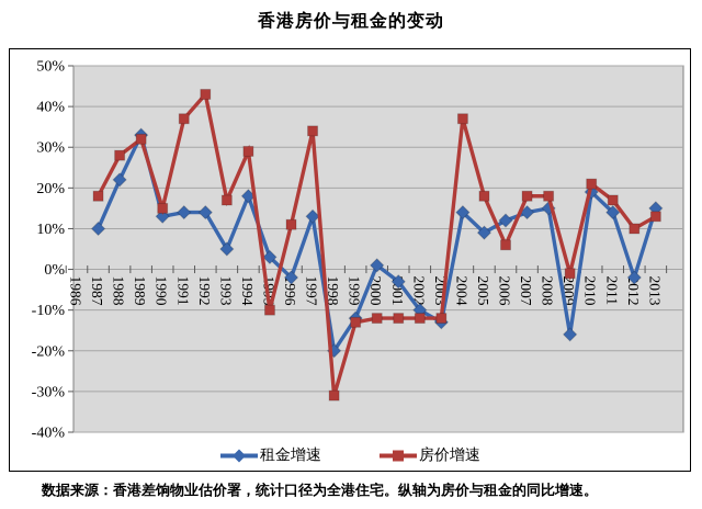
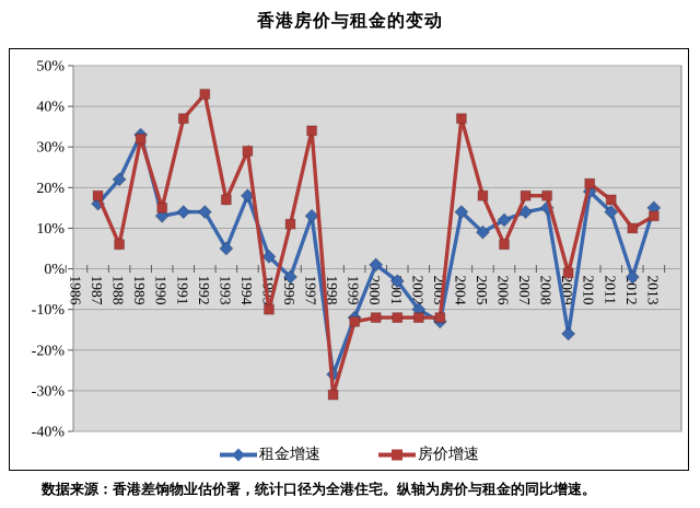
租金增速/1987: 10% -> 16%
房价增速/1988: 28% -> 6%
租金增速/1998: -20% -> -26%
